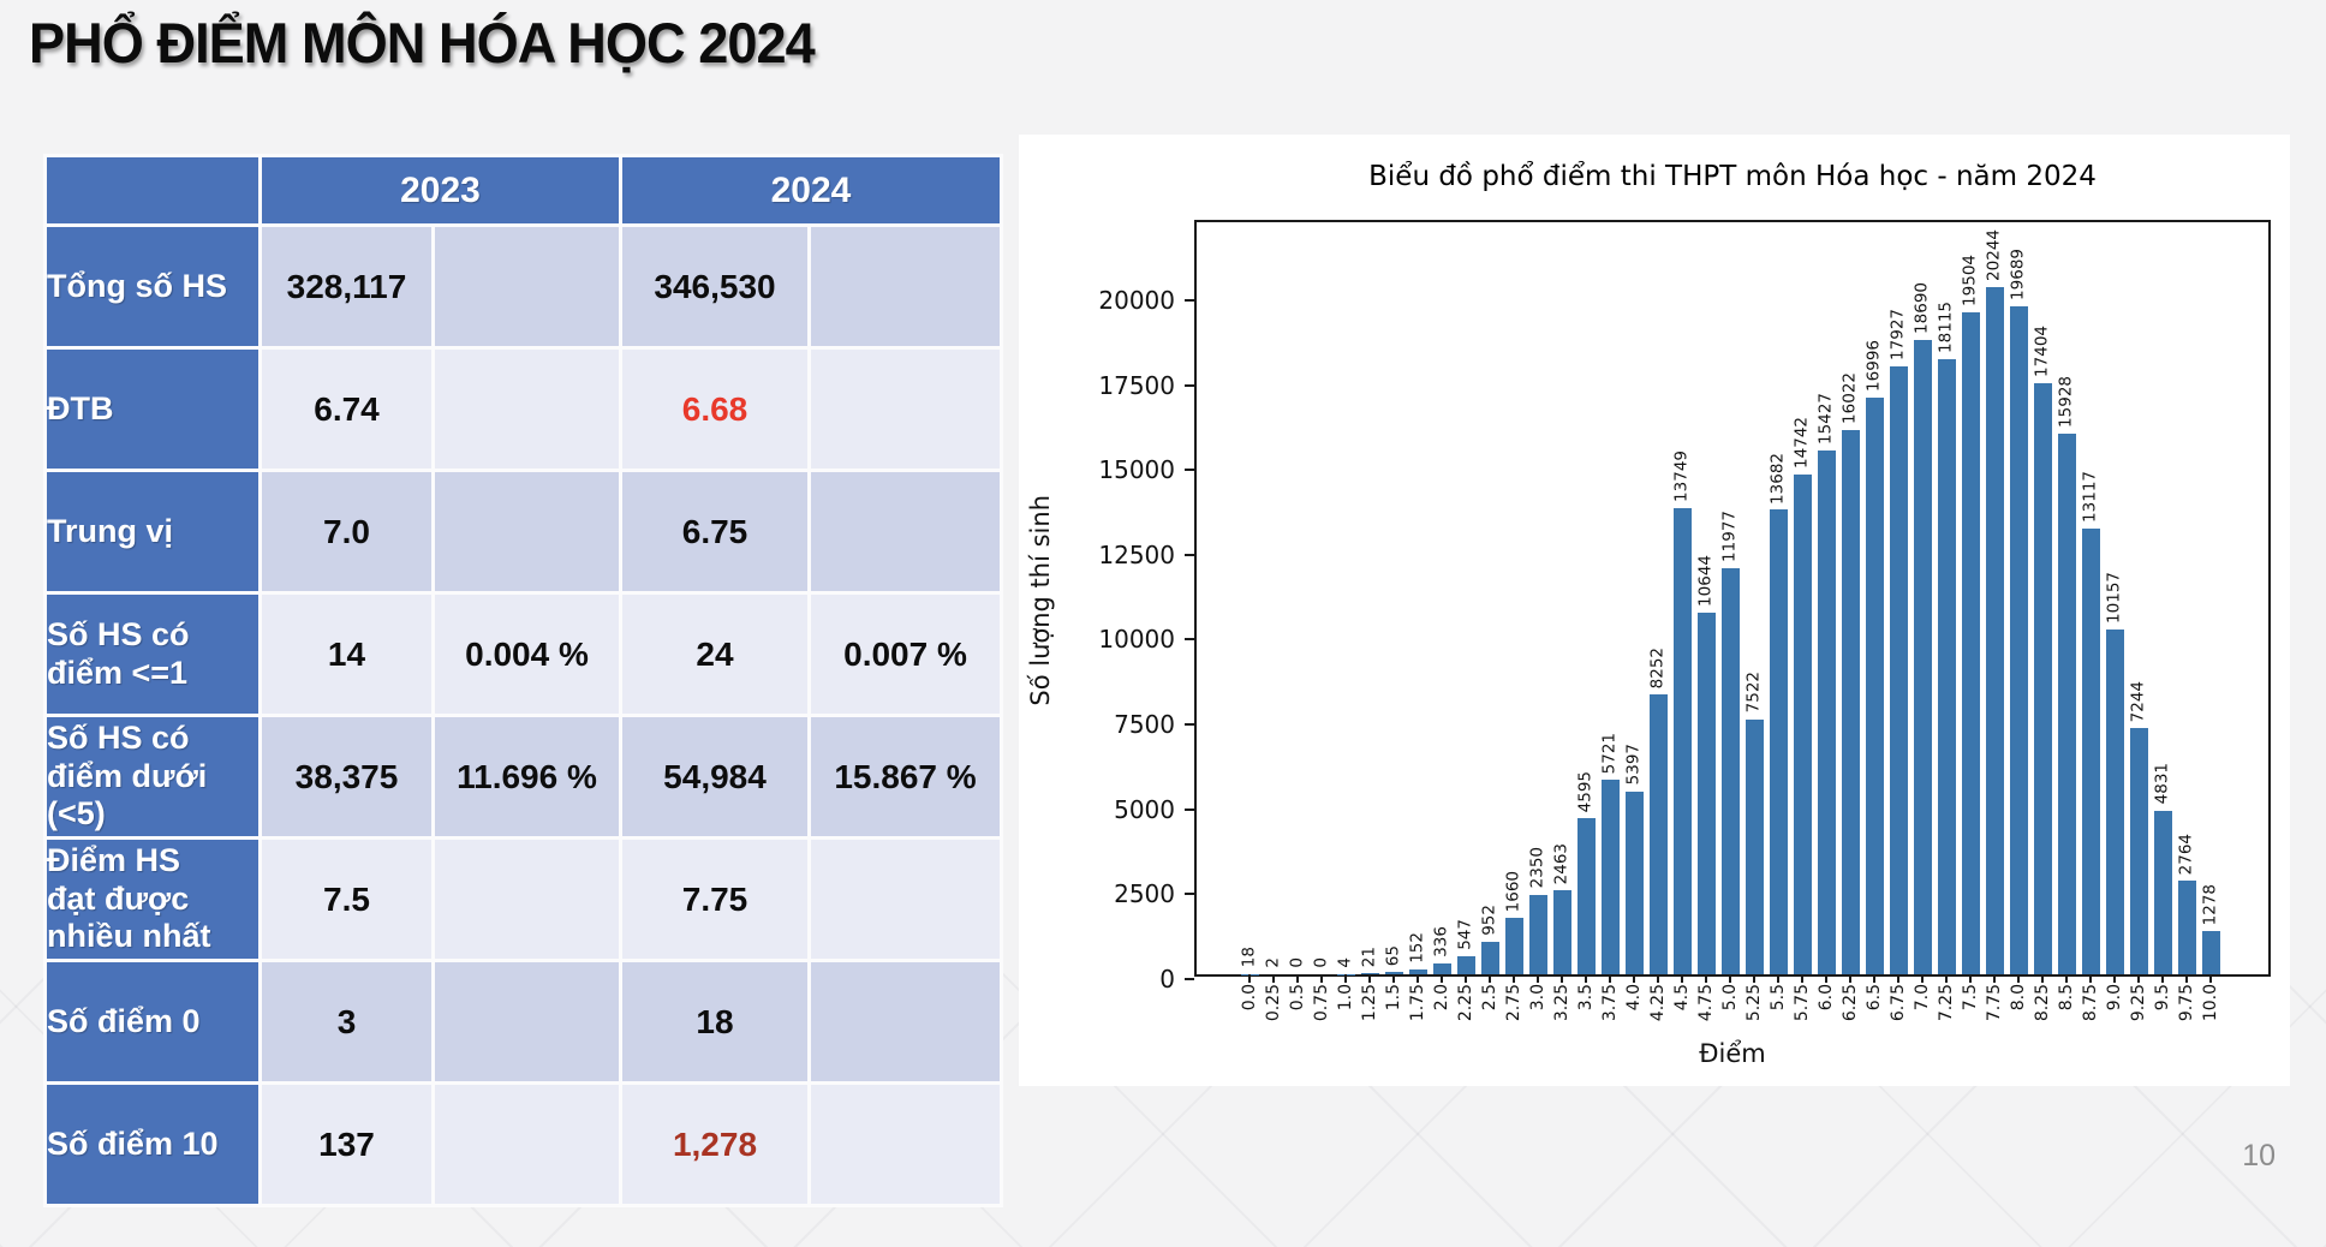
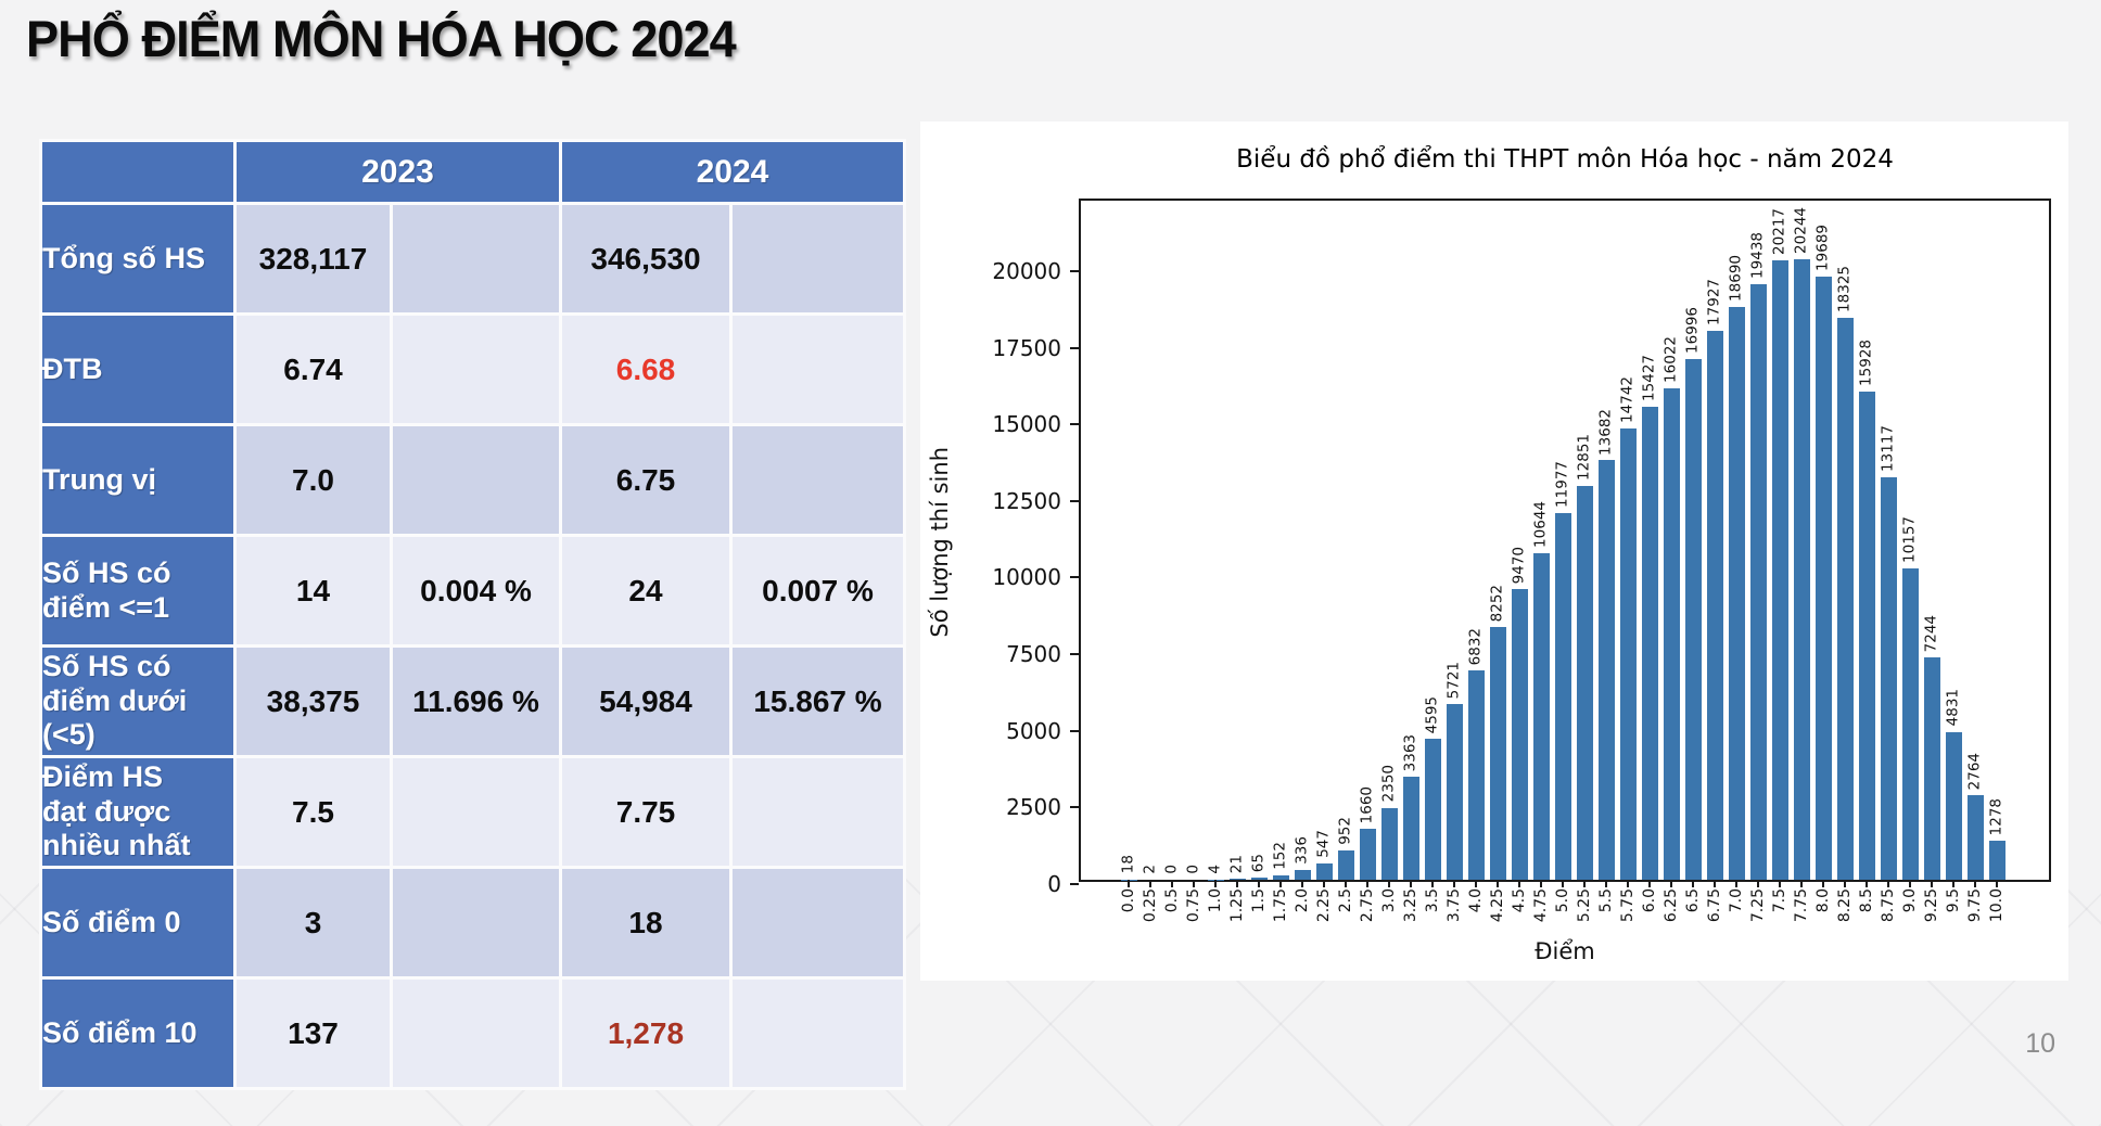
3.25: 2463 -> 3363
4.0: 5397 -> 6832
4.5: 13749 -> 9470
5.25: 7522 -> 12851
7.25: 18115 -> 19438
7.5: 19504 -> 20217
8.25: 17404 -> 18325
